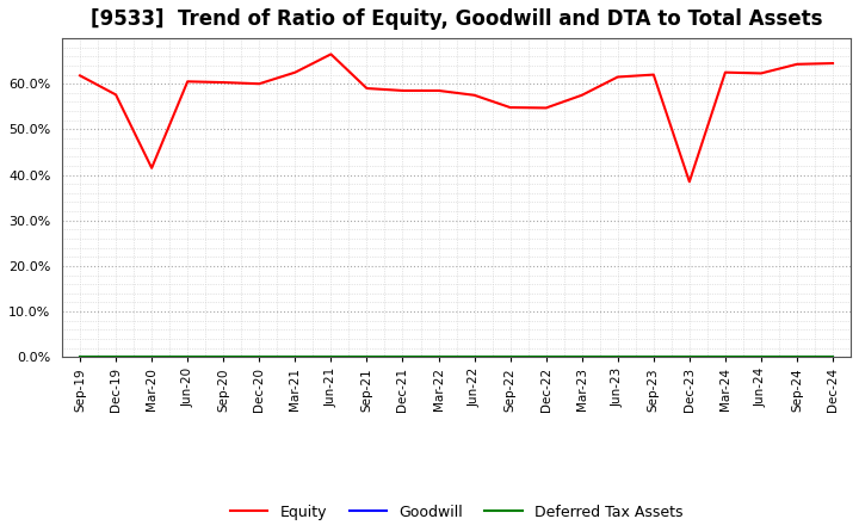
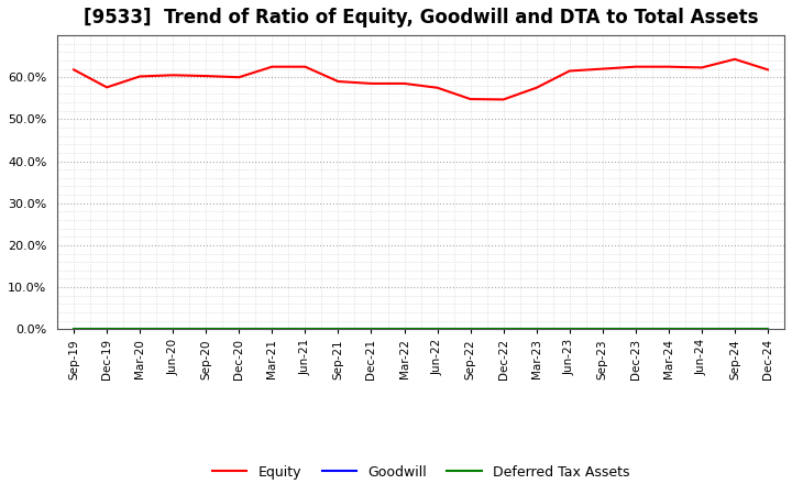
Equity/Mar-20: 41.5% -> 60.2%
Equity/Jun-21: 66.5% -> 62.5%
Equity/Dec-23: 38.5% -> 62.5%
Equity/Dec-24: 64.5% -> 61.8%
